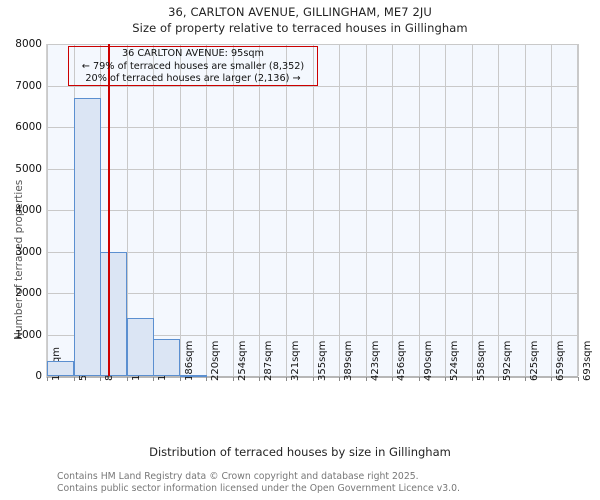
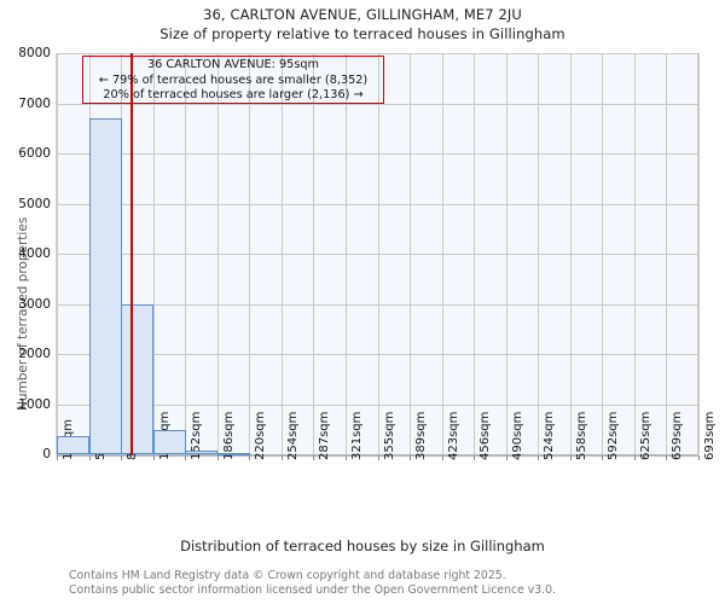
118sqm: 1400 -> 500
152sqm: 900 -> 100
